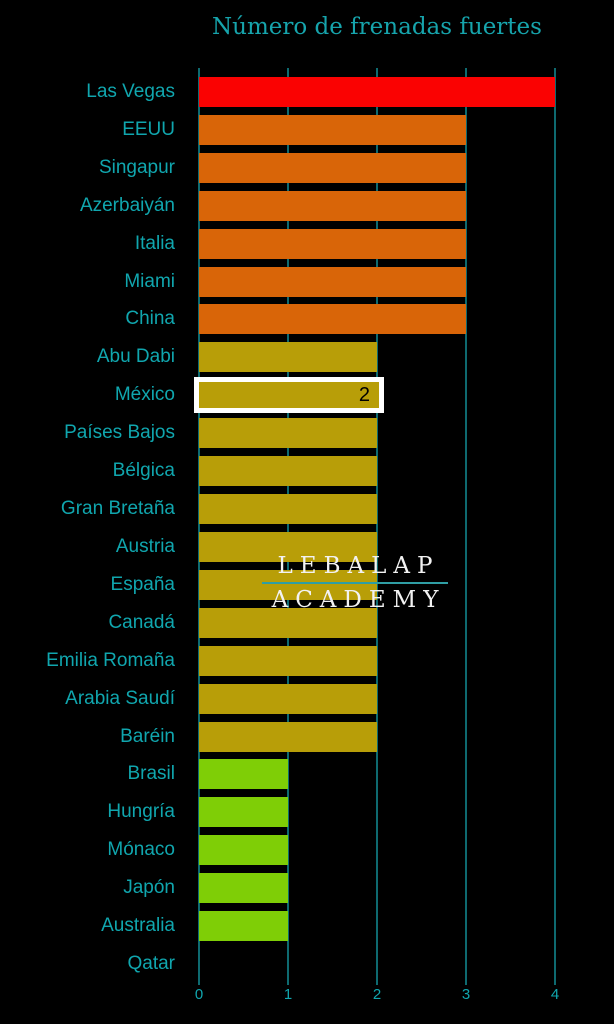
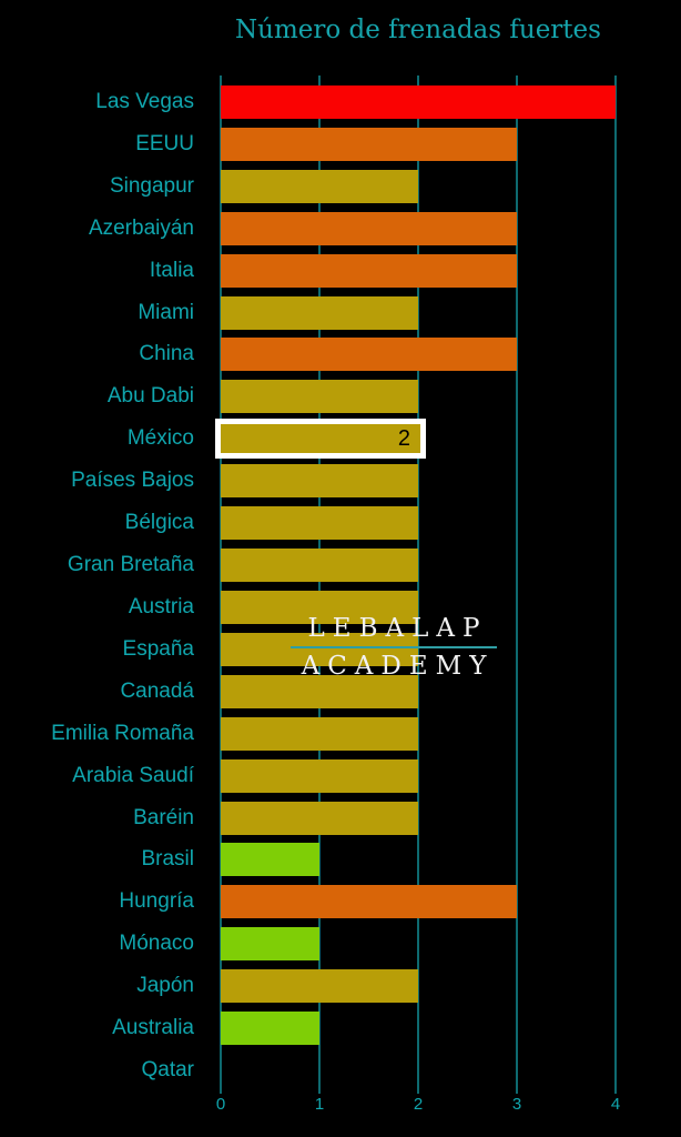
Singapur: 3 -> 2
Miami: 3 -> 2
Hungría: 1 -> 3
Japón: 1 -> 2
